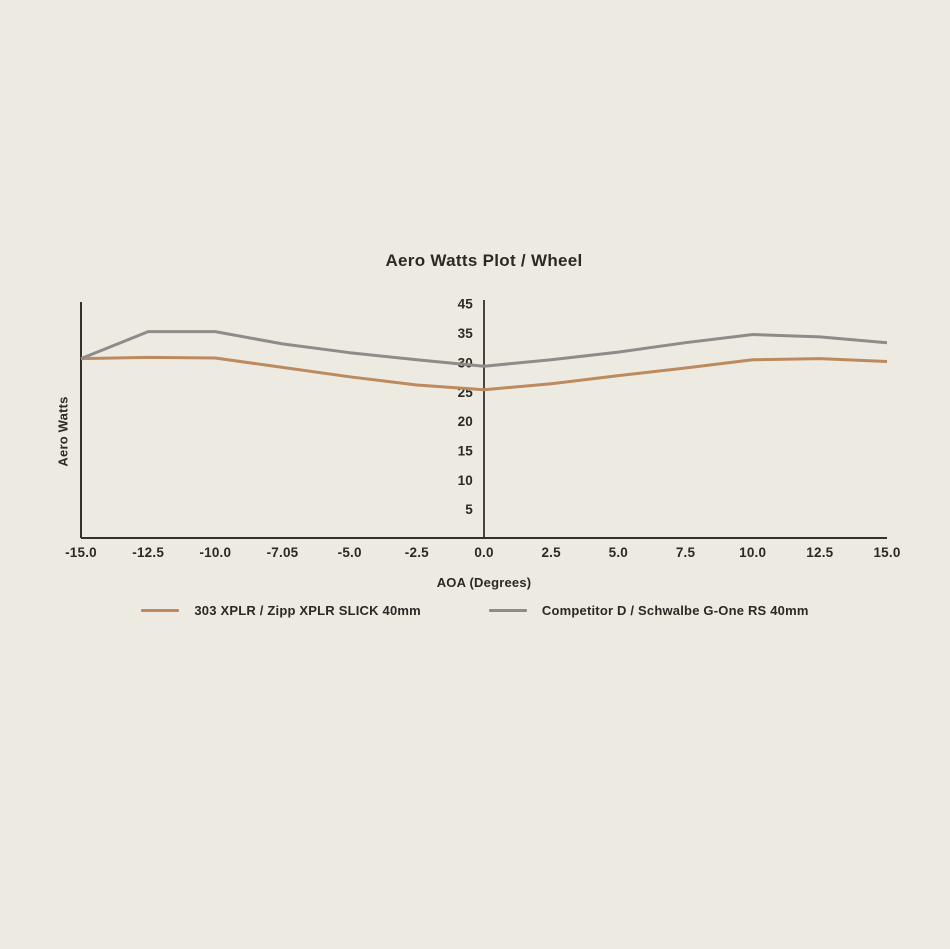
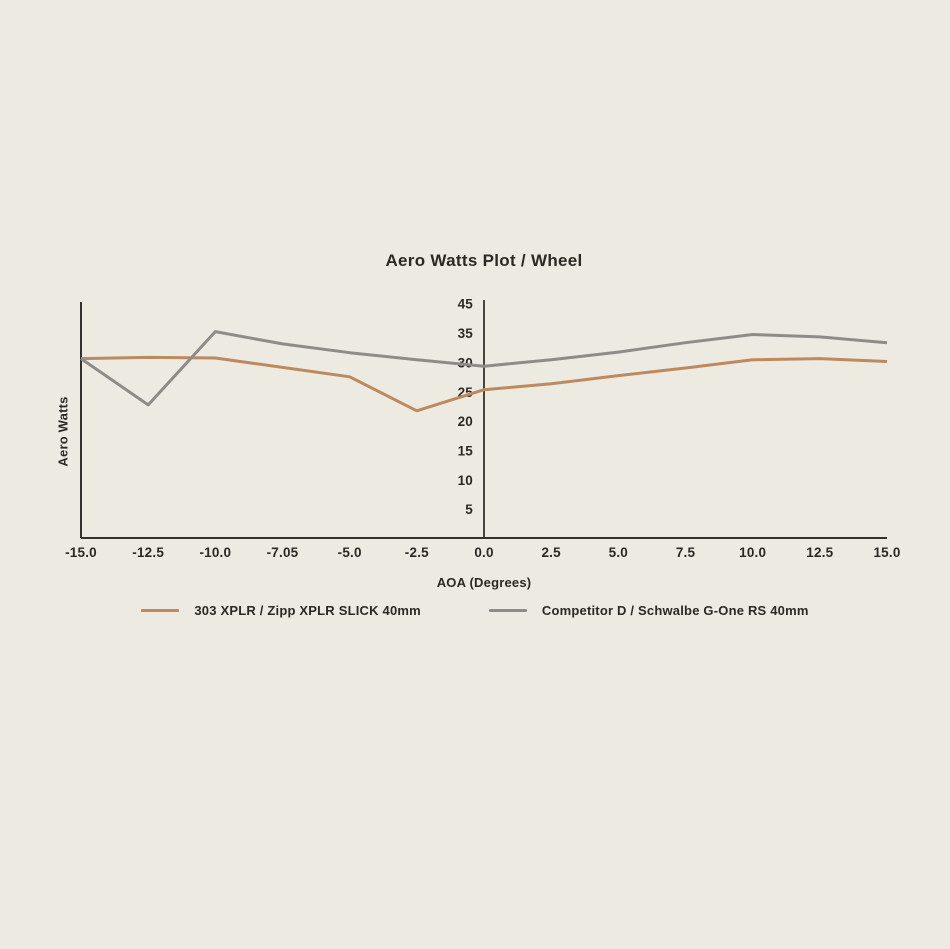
Competitor D / Schwalbe G-One RS 40mm/-12.5: 36 -> 23
303 XPLR / Zipp XPLR SLICK 40mm/-2.5: 26 -> 22
